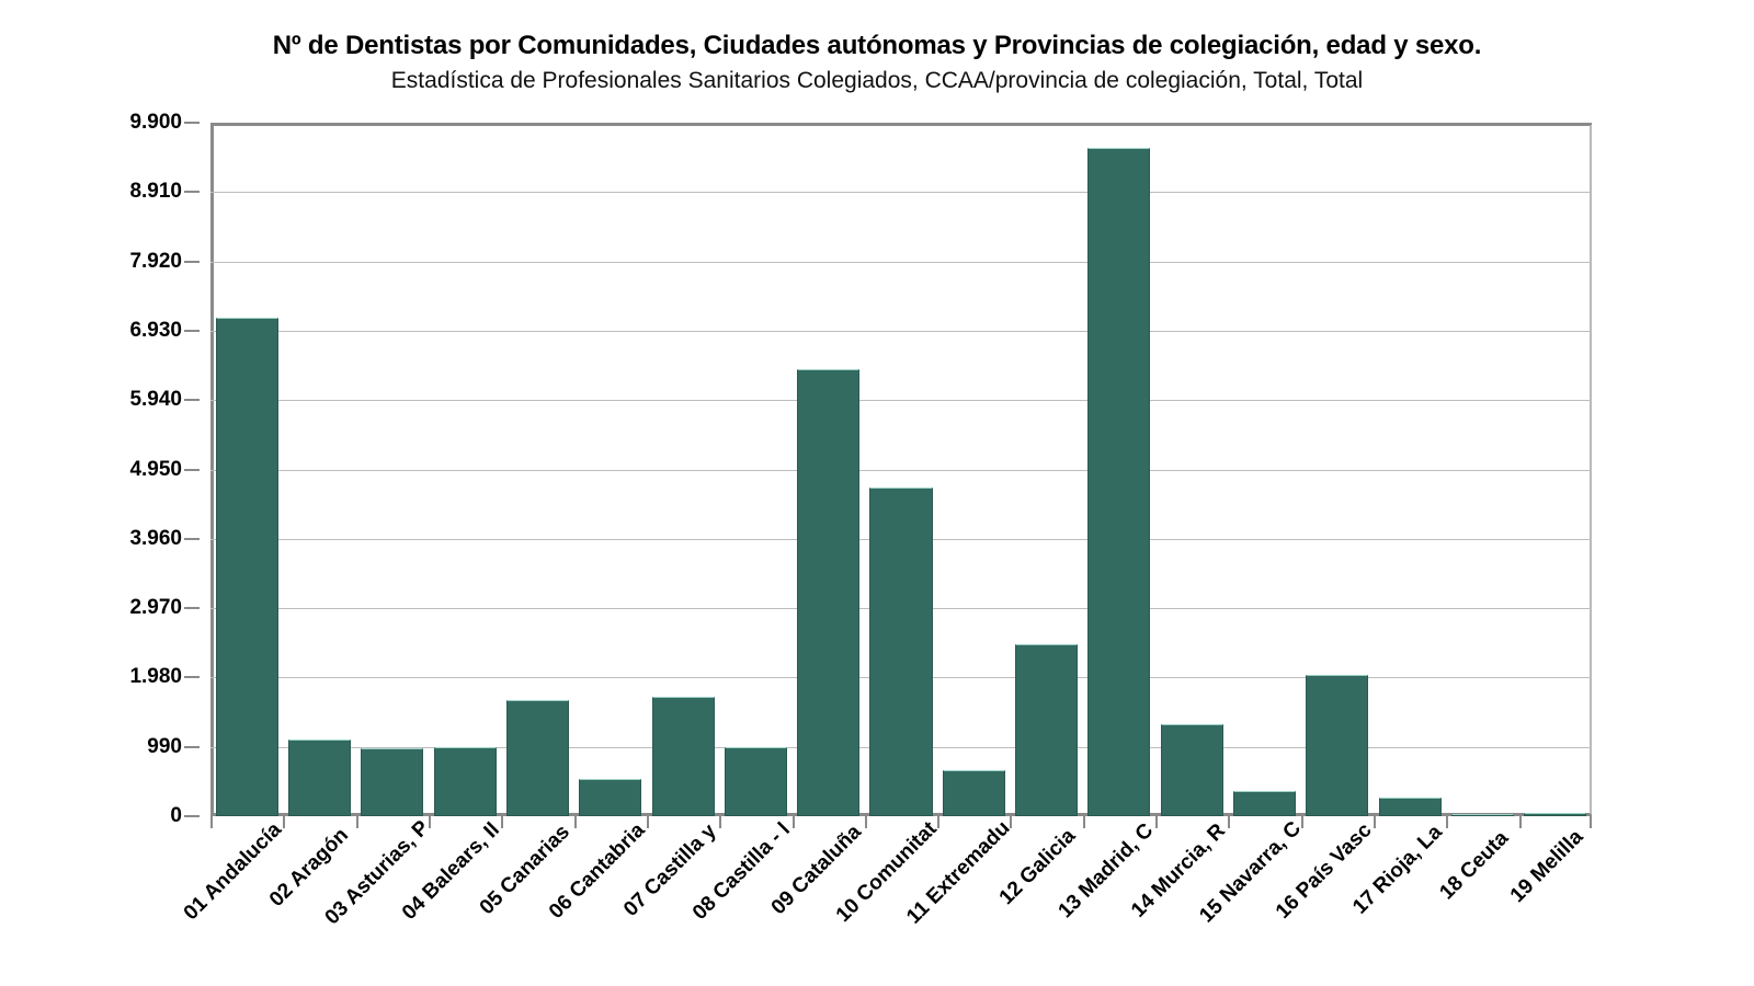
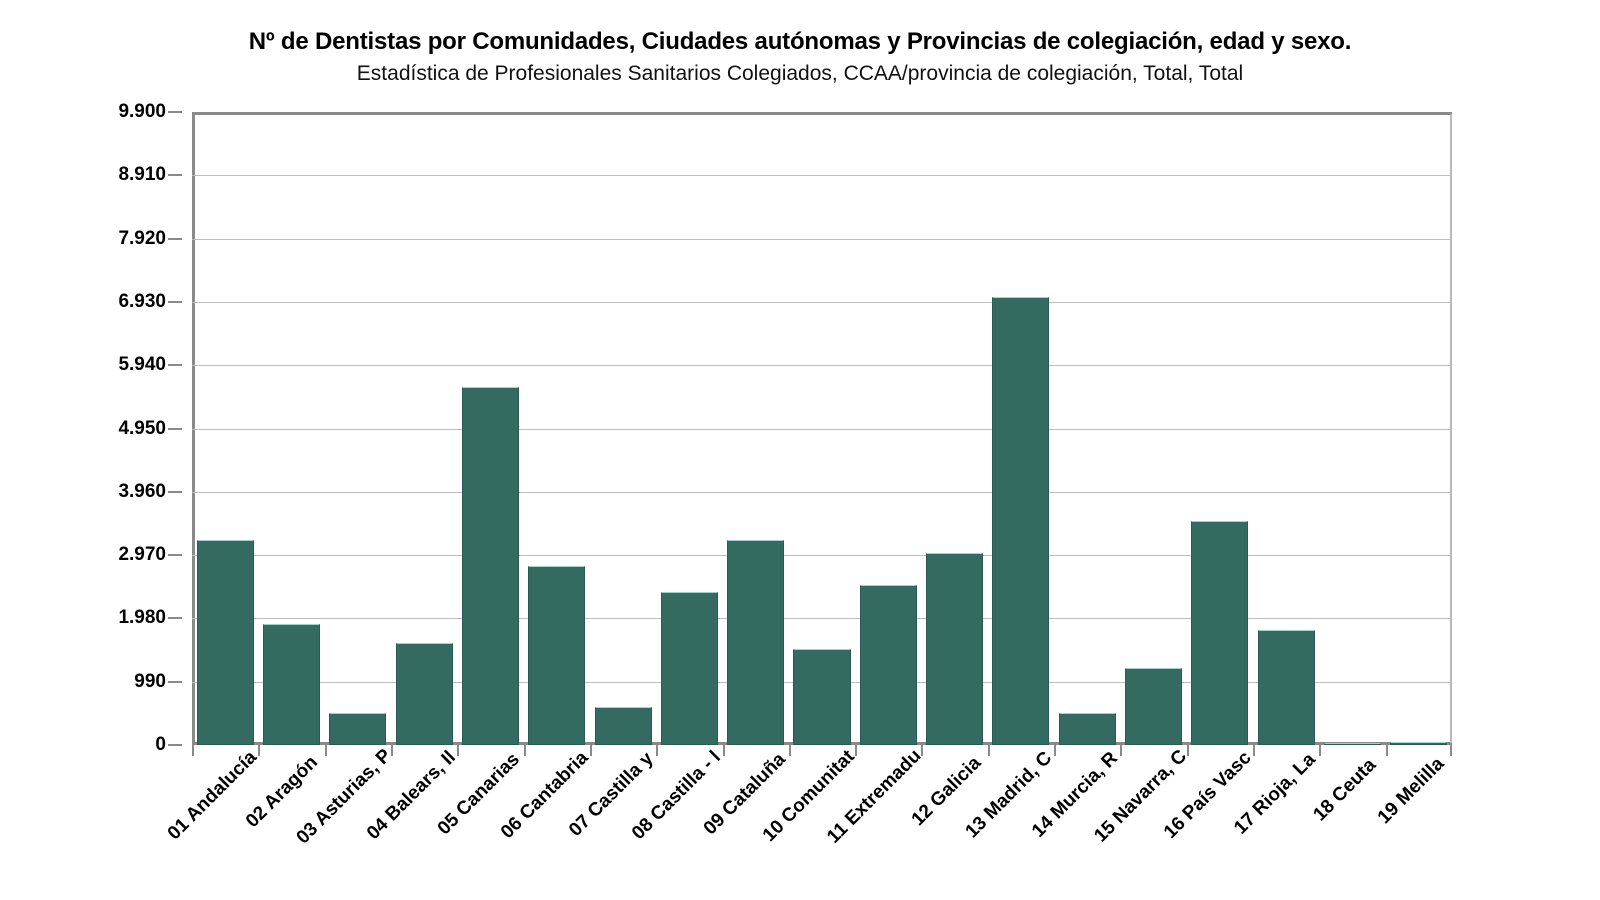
01 Andalucía: 7100 -> 3200
02 Aragón: 1100 -> 1900
03 Asturias, P: 1000 -> 500
04 Balears, Il: 1000 -> 1600
05 Canarias: 1700 -> 5600
06 Cantabria: 500 -> 2800
07 Castilla y: 1700 -> 600
08 Castilla - l: 1000 -> 2400
09 Cataluña: 6400 -> 3200
10 Comunitat: 4700 -> 1500
11 Extremadu: 700 -> 2500
12 Galicia: 2500 -> 3000
13 Madrid, C: 9500 -> 7000
14 Murcia, R: 1300 -> 500
15 Navarra, C: 400 -> 1200
16 País Vasc: 2000 -> 3500
17 Rioja, La: 300 -> 1800
